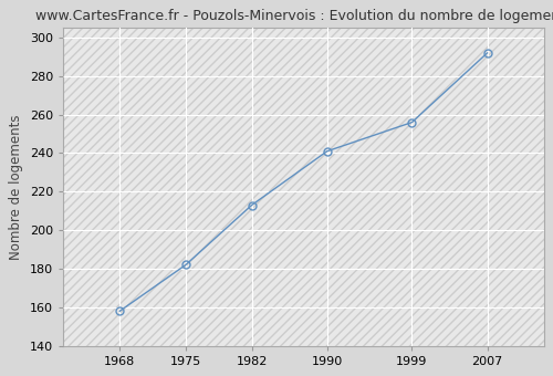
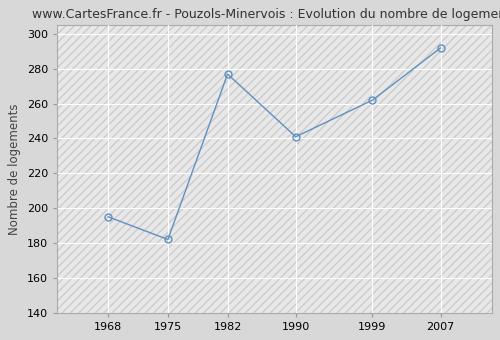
1968: 158 -> 195
1982: 213 -> 277
1999: 256 -> 262
